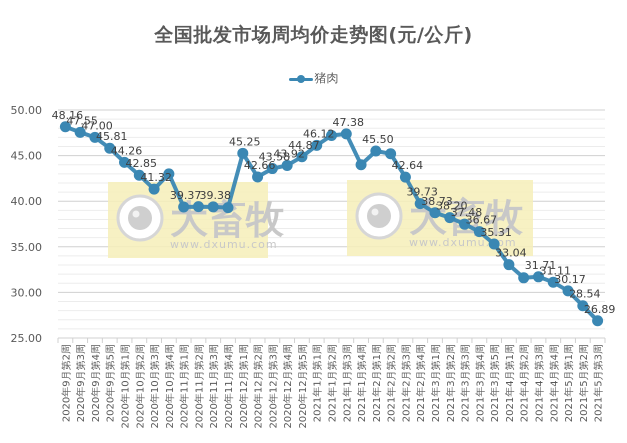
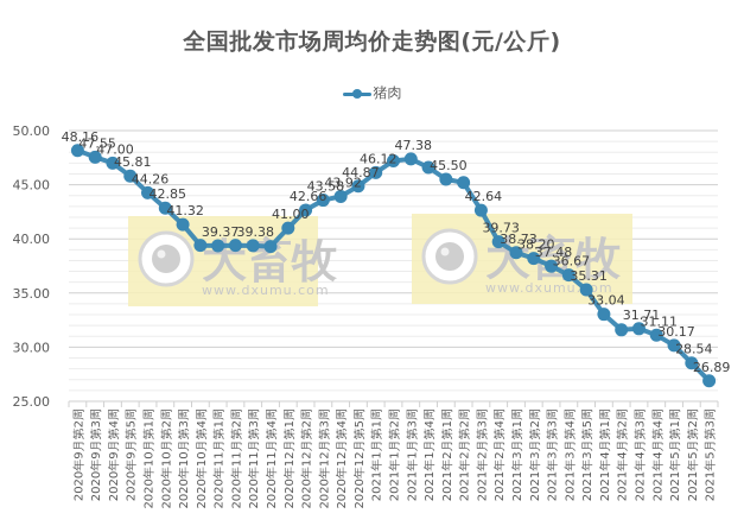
2020年10月第4周: 43 -> 39
2020年12月第1周: 45.25 -> 41.00
2021年1月第4周: 44 -> 47
